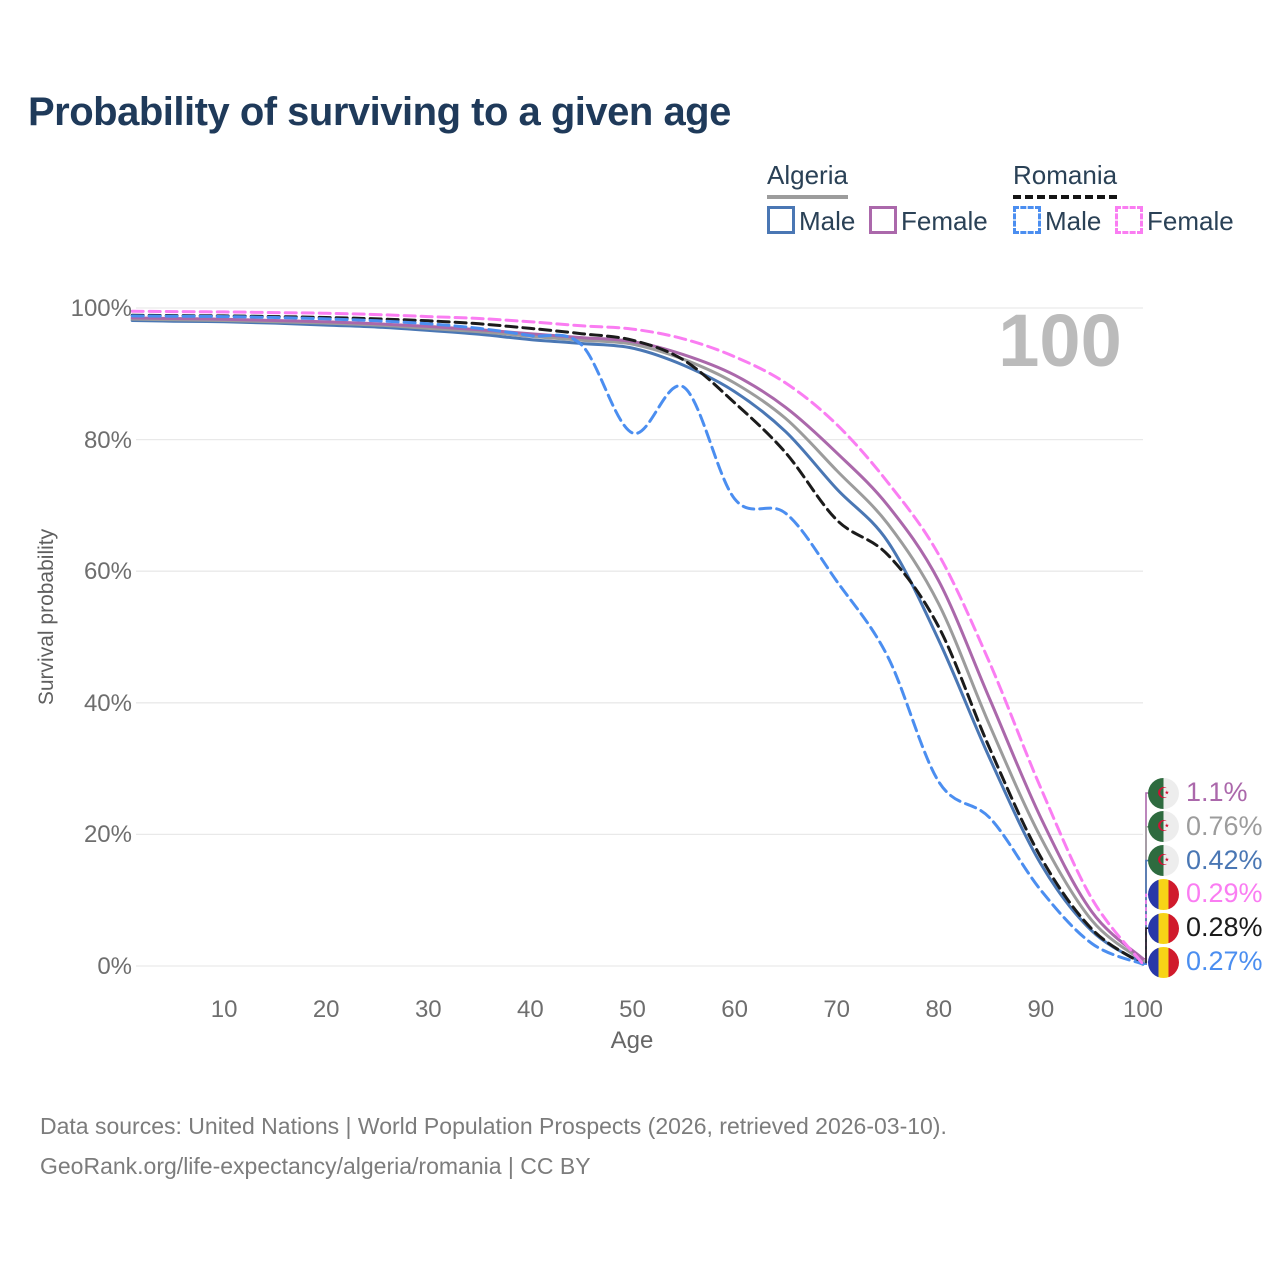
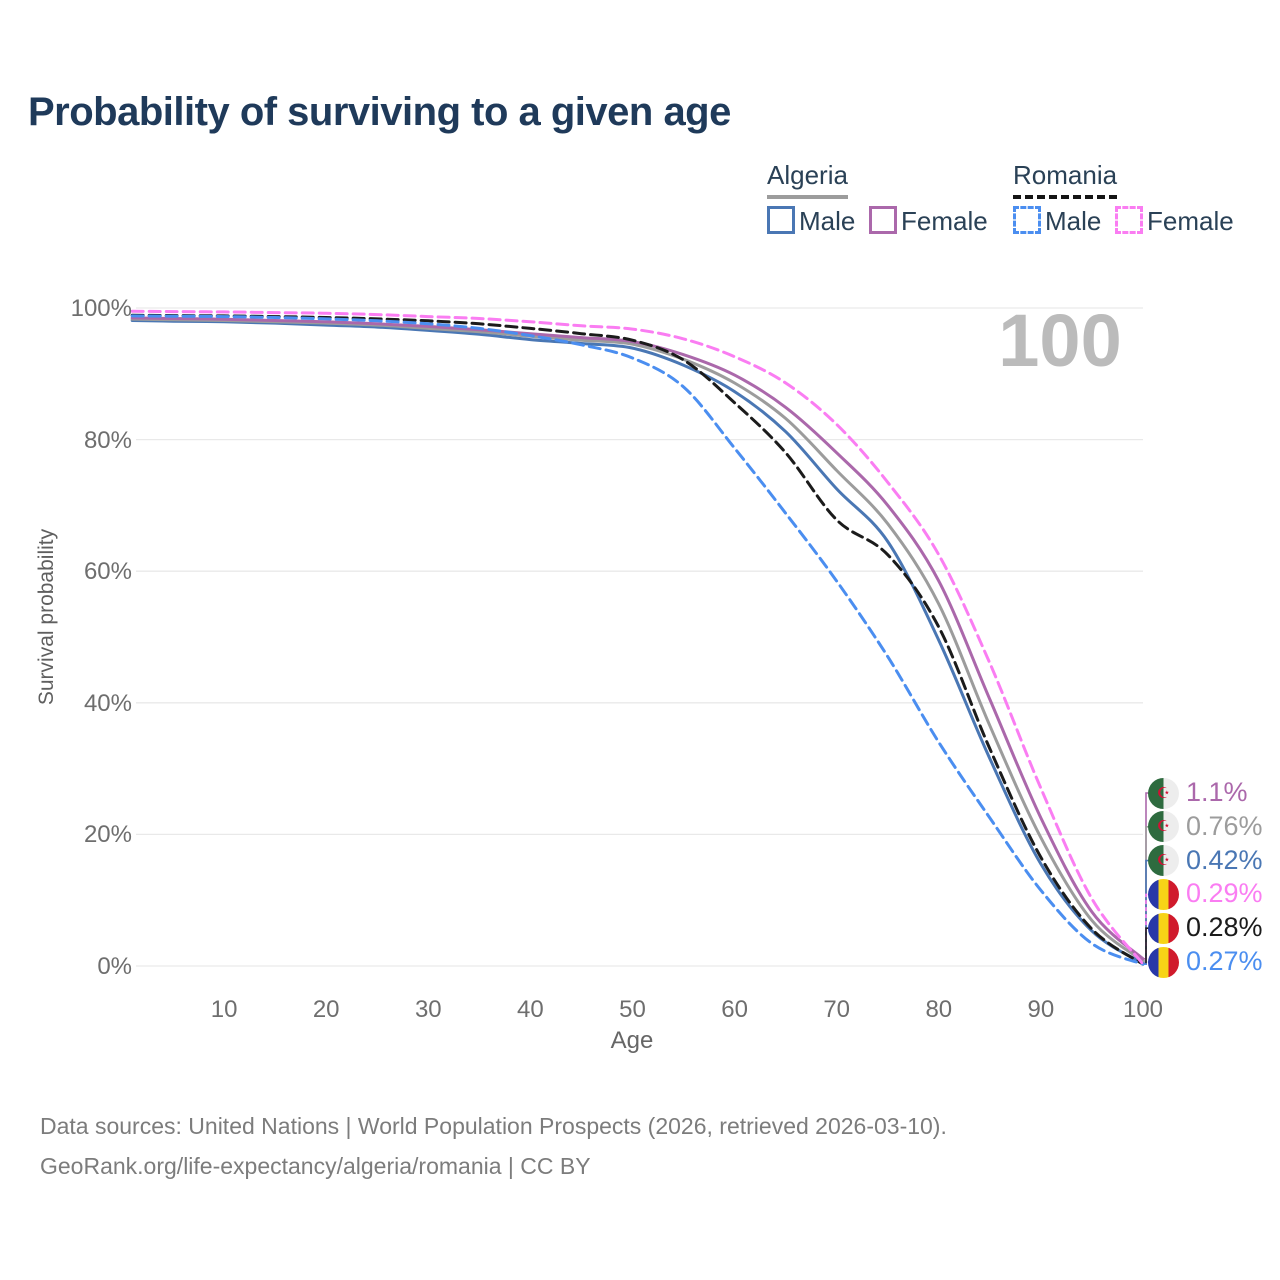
Romania Male/50: 81% -> 92%
Romania Male/60: 71% -> 79%
Romania Male/80: 28% -> 34%
